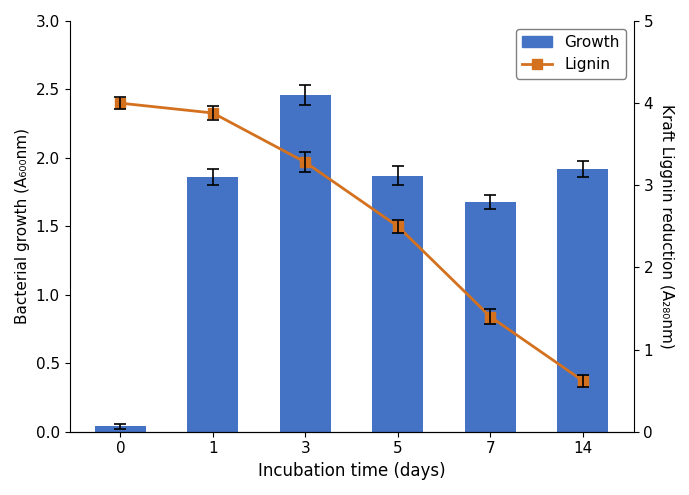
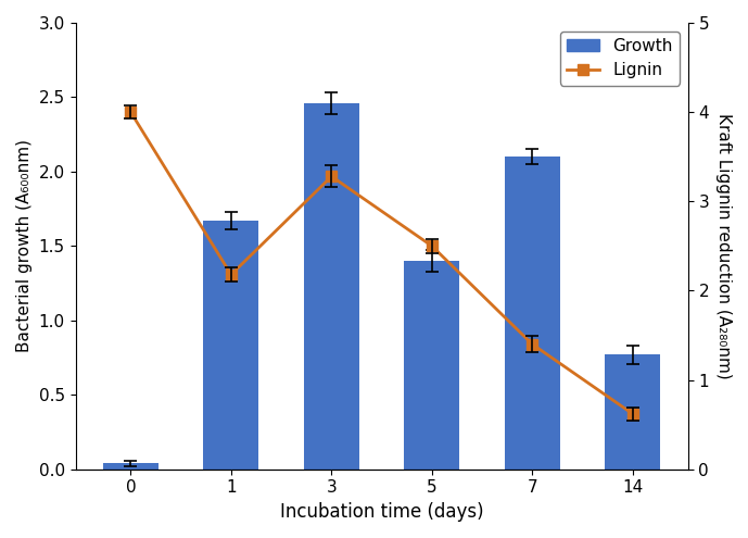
Growth/1: 1.86 -> 1.67
Lignin/1: 3.88 -> 2.18
Growth/5: 1.87 -> 1.40
Growth/7: 1.68 -> 2.10
Growth/14: 1.92 -> 0.77
